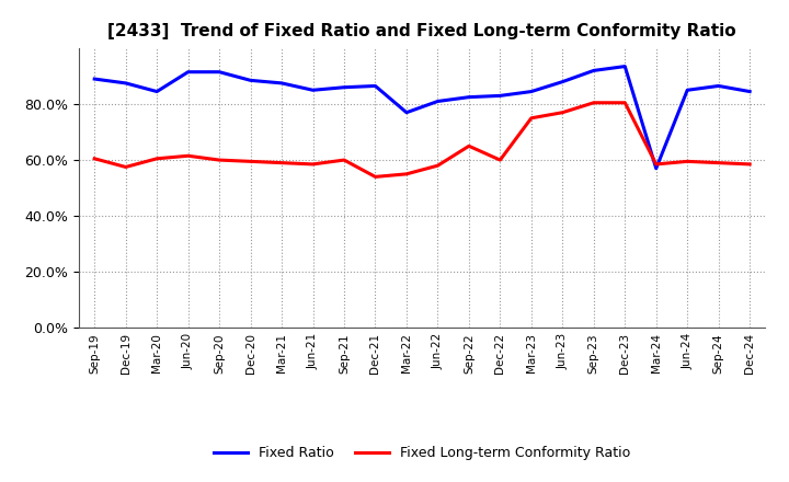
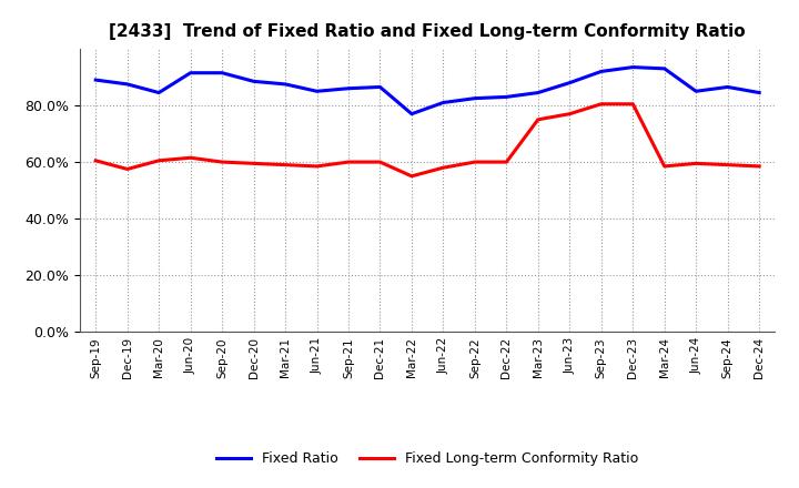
Fixed Long-term Conformity Ratio/Dec-21: 54.0% -> 60.0%
Fixed Long-term Conformity Ratio/Sep-22: 65.0% -> 60.0%
Fixed Ratio/Mar-24: 57.0% -> 93.0%
